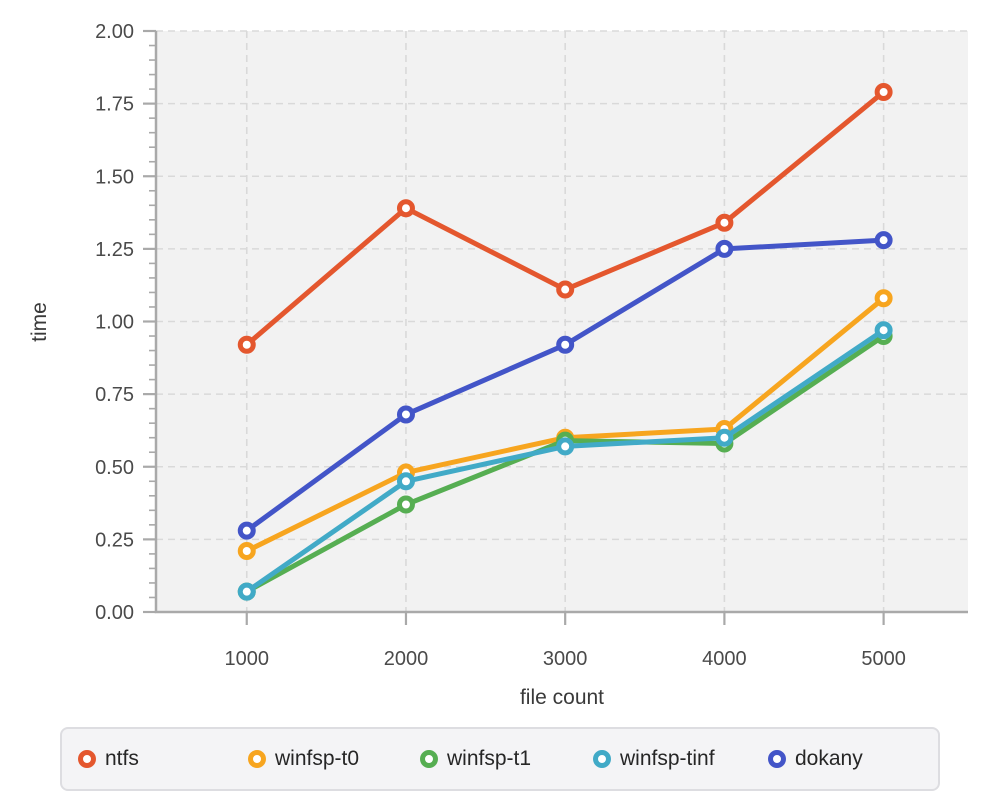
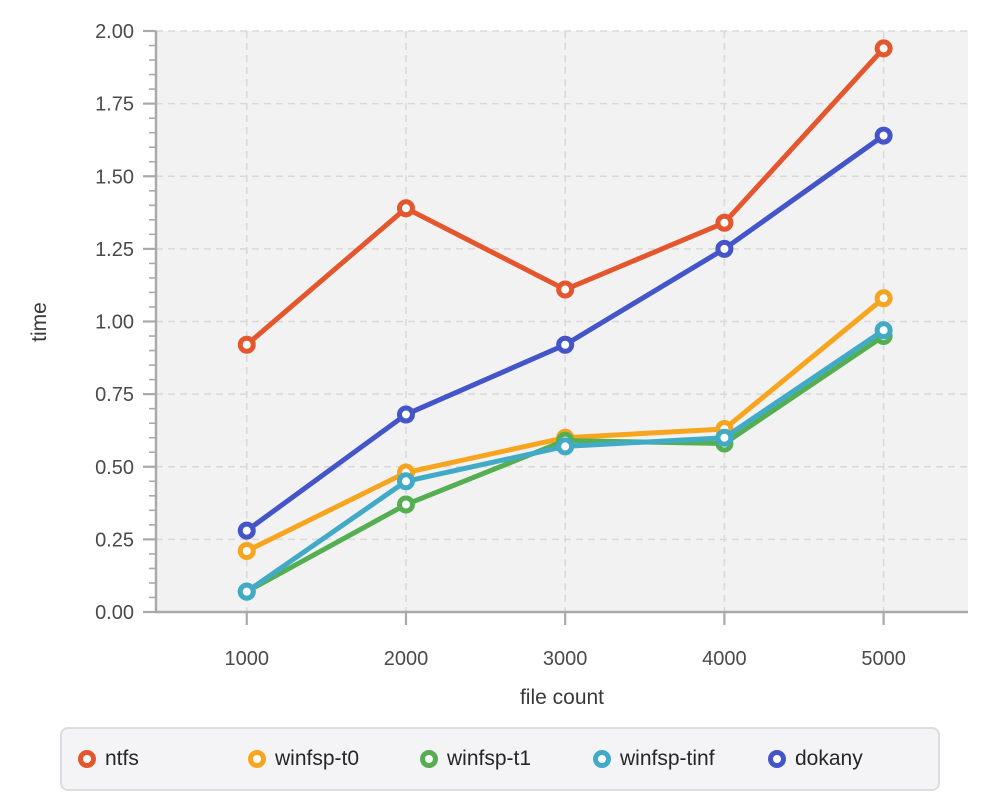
ntfs/5000: 1.79 -> 1.94
dokany/5000: 1.28 -> 1.64
